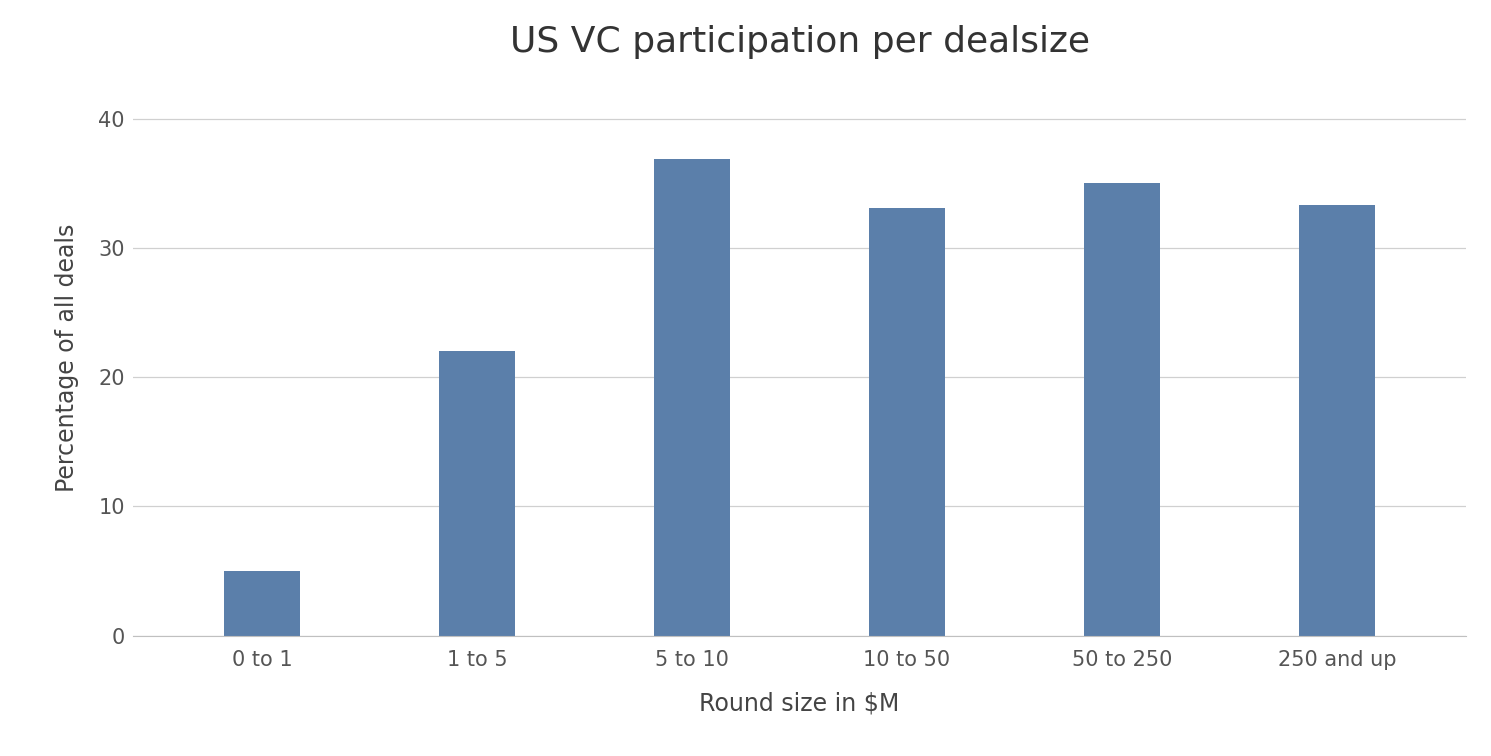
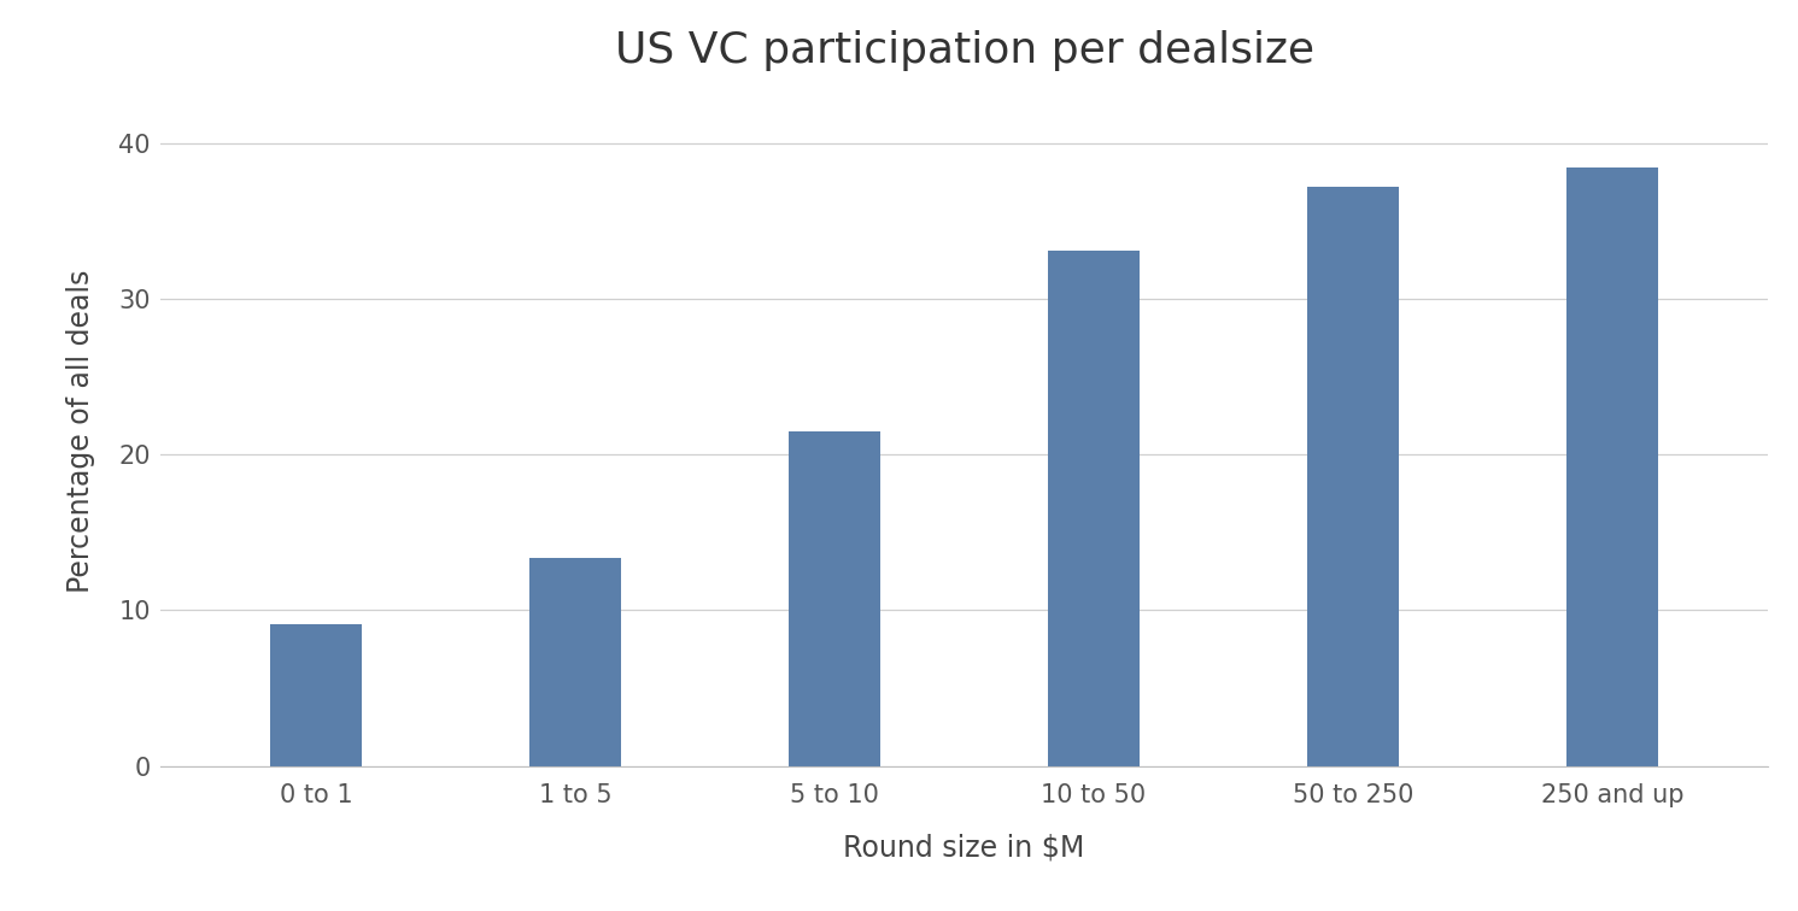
0 to 1: 5.0 -> 9.1
1 to 5: 22.0 -> 13.4
5 to 10: 36.9 -> 21.5
50 to 250: 35.0 -> 37.2
250 and up: 33.3 -> 38.4
